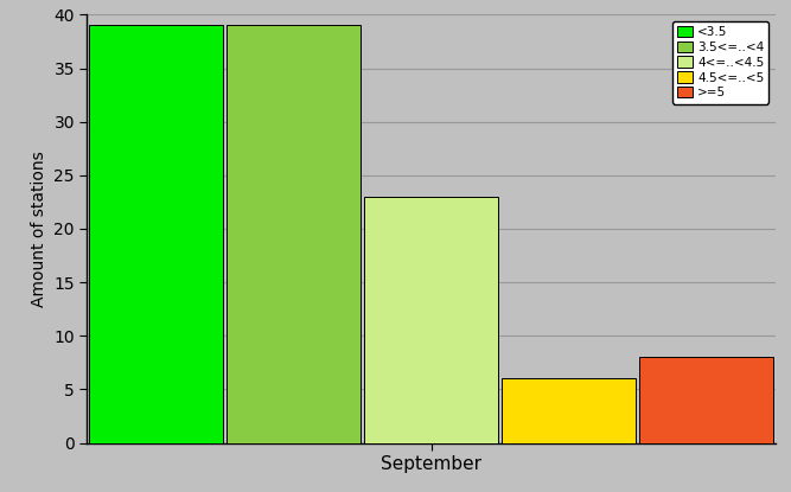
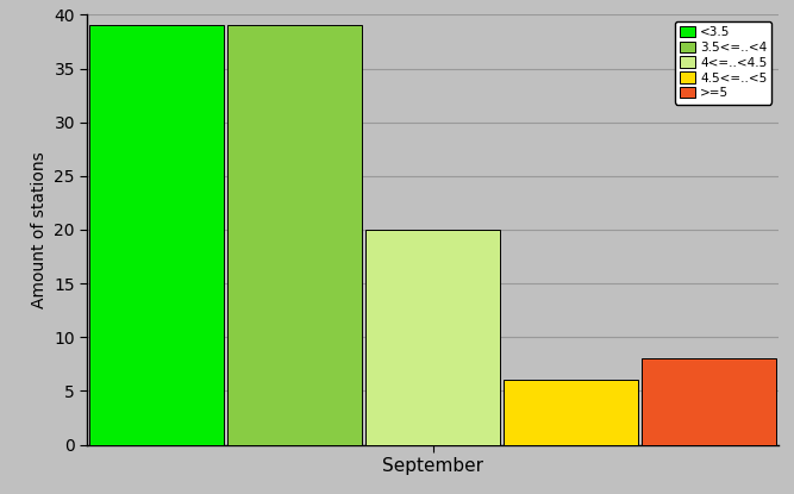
September: 23 -> 20
